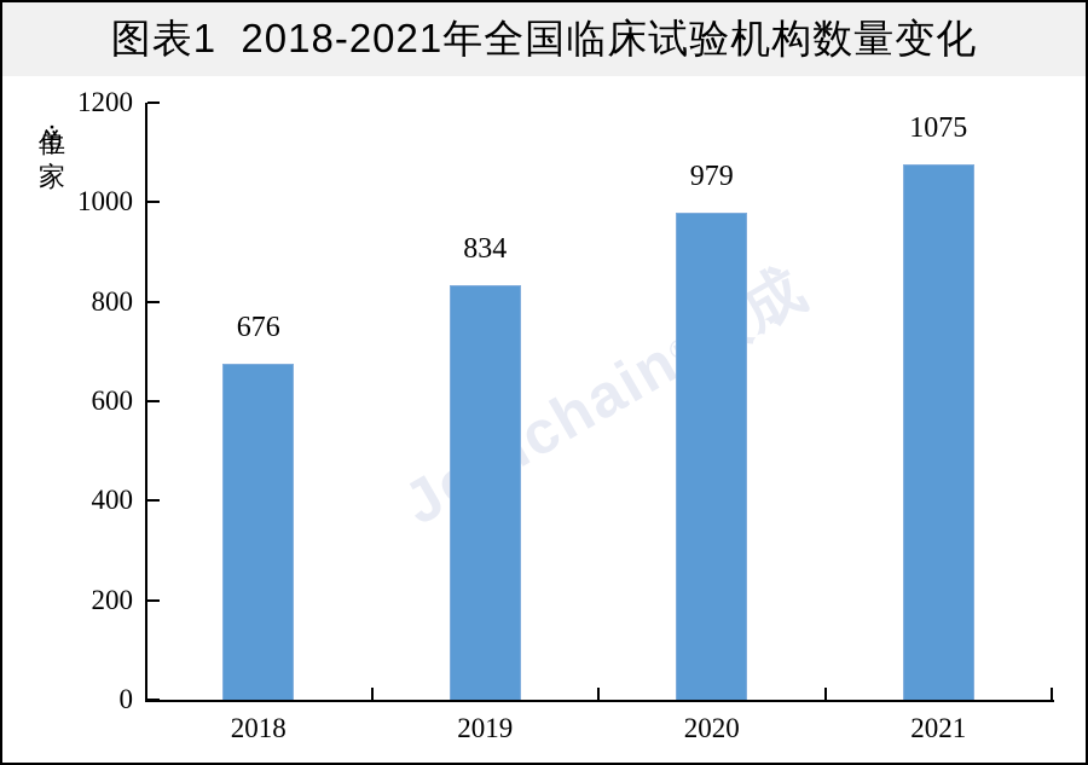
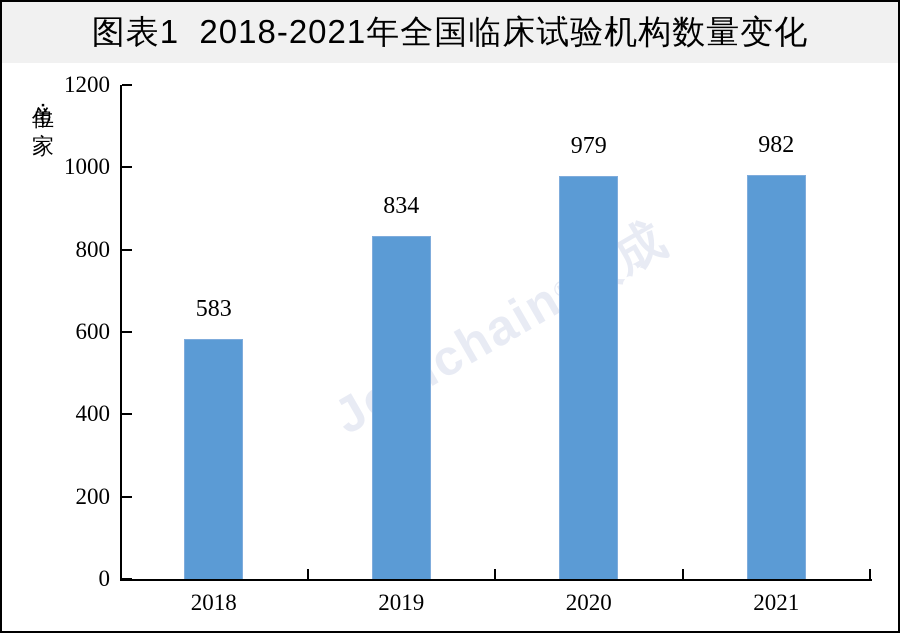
2018: 676 -> 583
2021: 1075 -> 982
